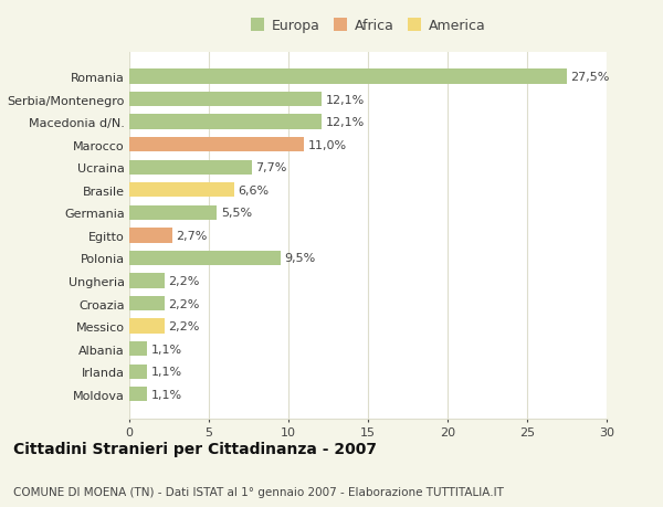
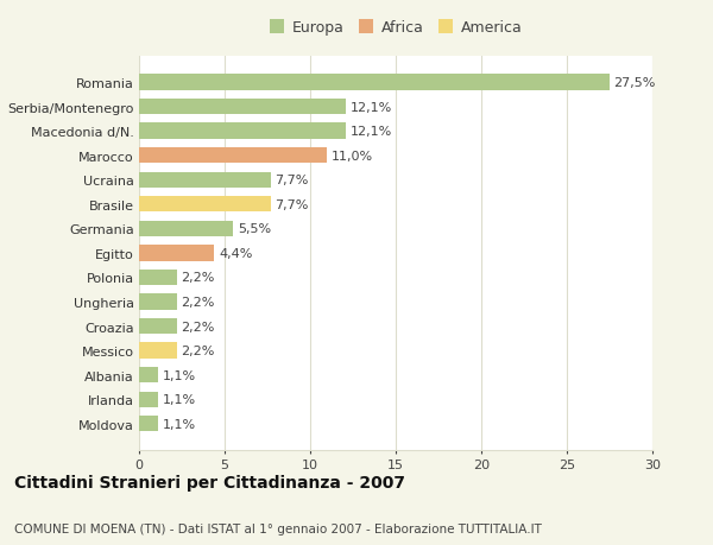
Brasile: 6,6% -> 7,7%
Egitto: 2,7% -> 4,4%
Polonia: 9,5% -> 2,2%
